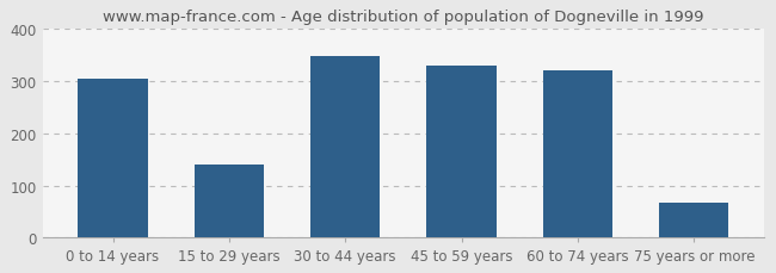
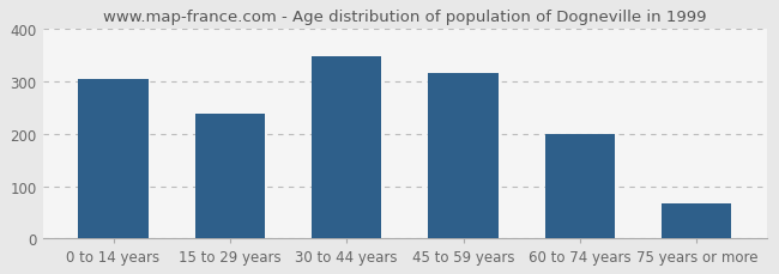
15 to 29 years: 140 -> 238
45 to 59 years: 330 -> 315
60 to 74 years: 320 -> 200
